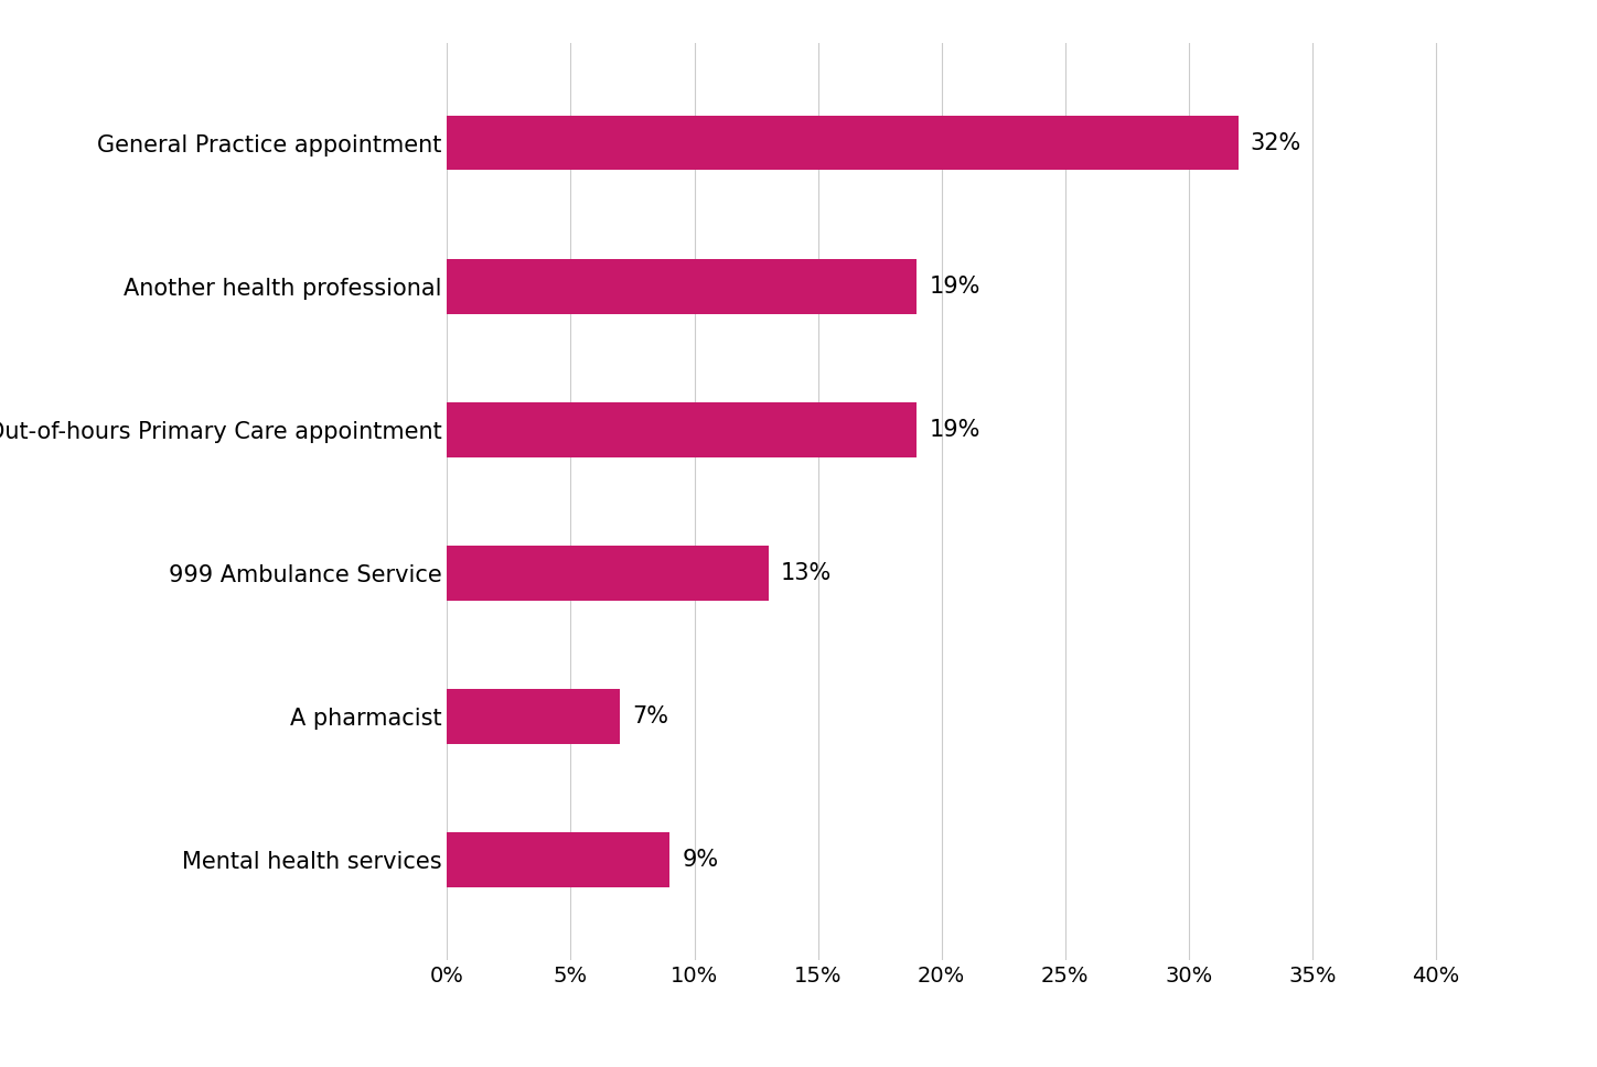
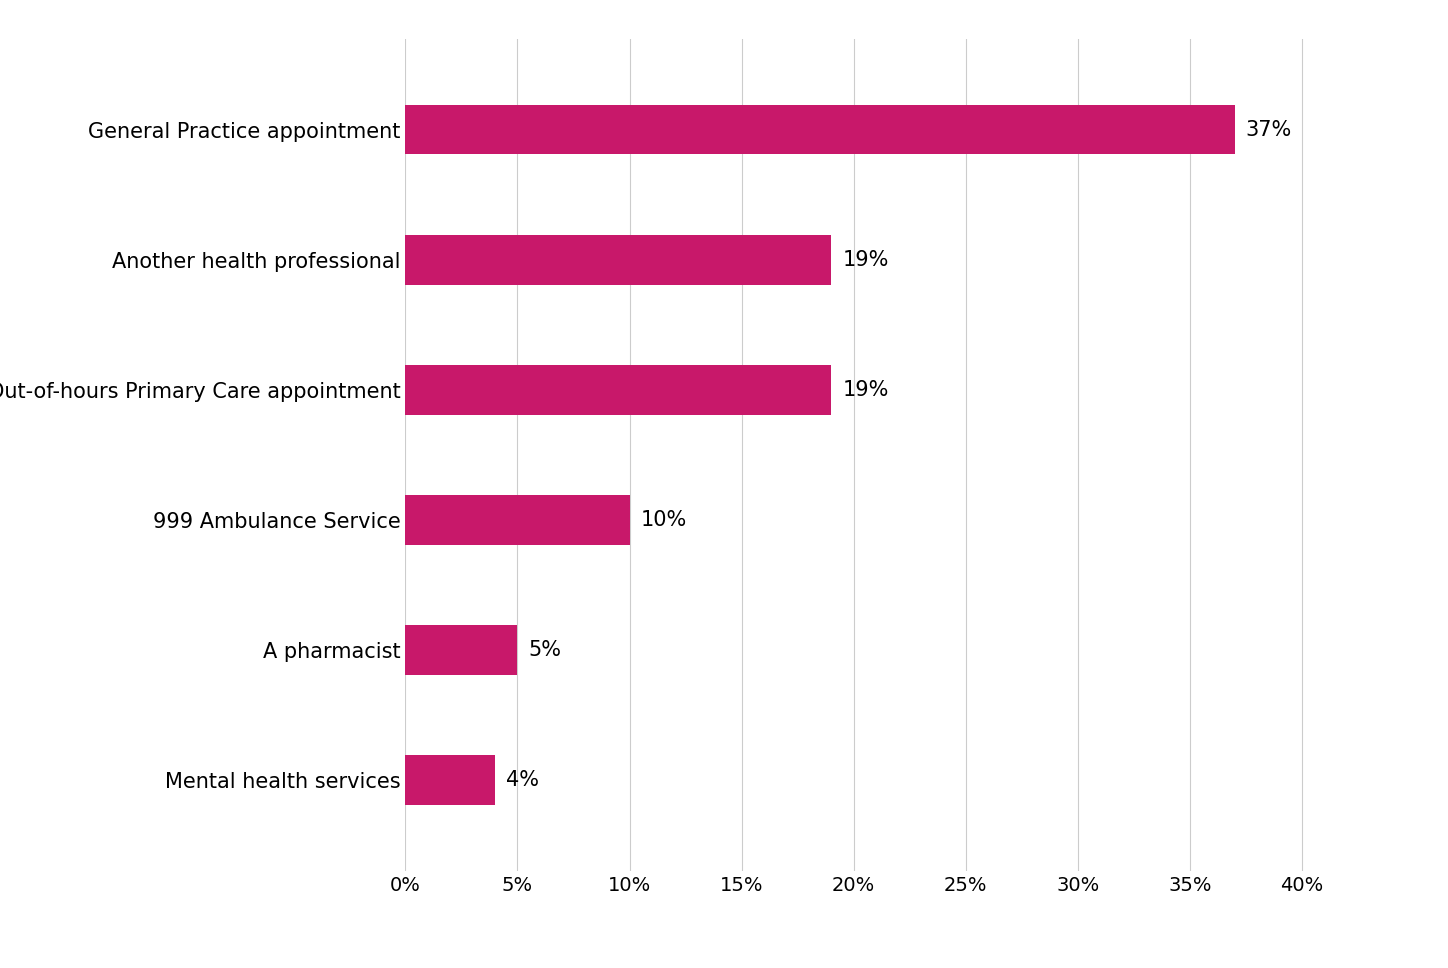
General Practice appointment: 32% -> 37%
999 Ambulance Service: 13% -> 10%
A pharmacist: 7% -> 5%
Mental health services: 9% -> 4%
